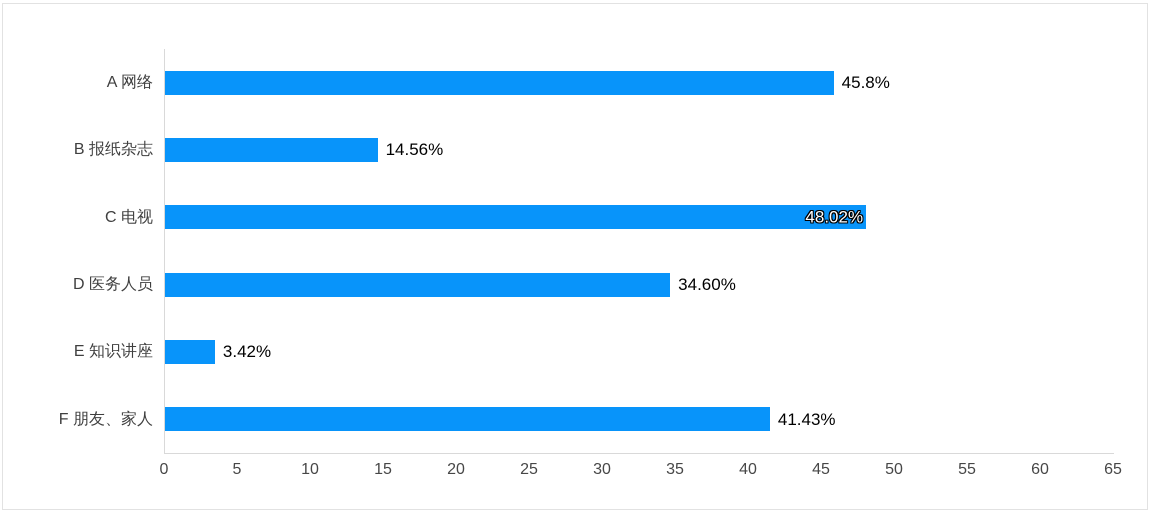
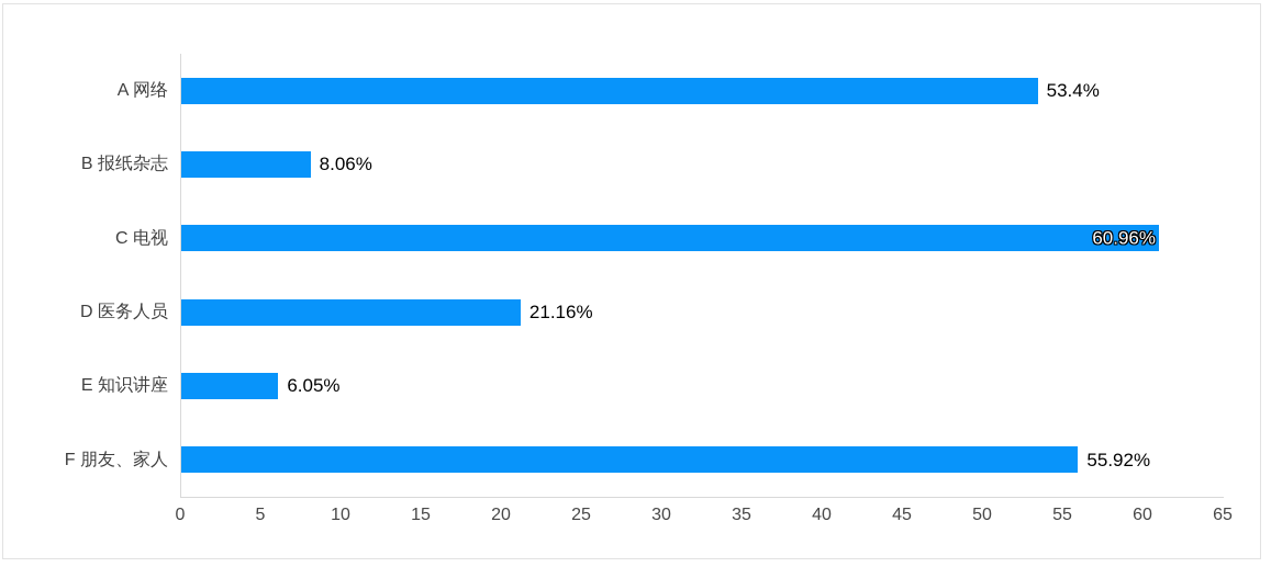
A 网络: 45.8% -> 53.4%
B 报纸杂志: 14.56% -> 8.06%
C 电视: 48.02% -> 60.96%
D 医务人员: 34.60% -> 21.16%
E 知识讲座: 3.42% -> 6.05%
F 朋友、家人: 41.43% -> 55.92%
